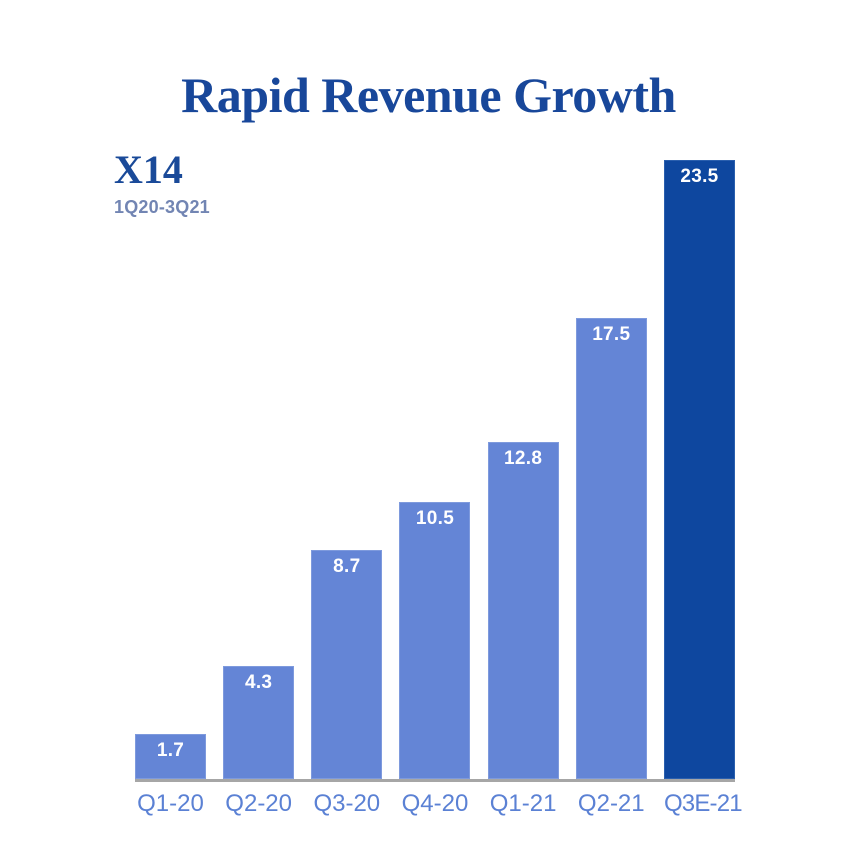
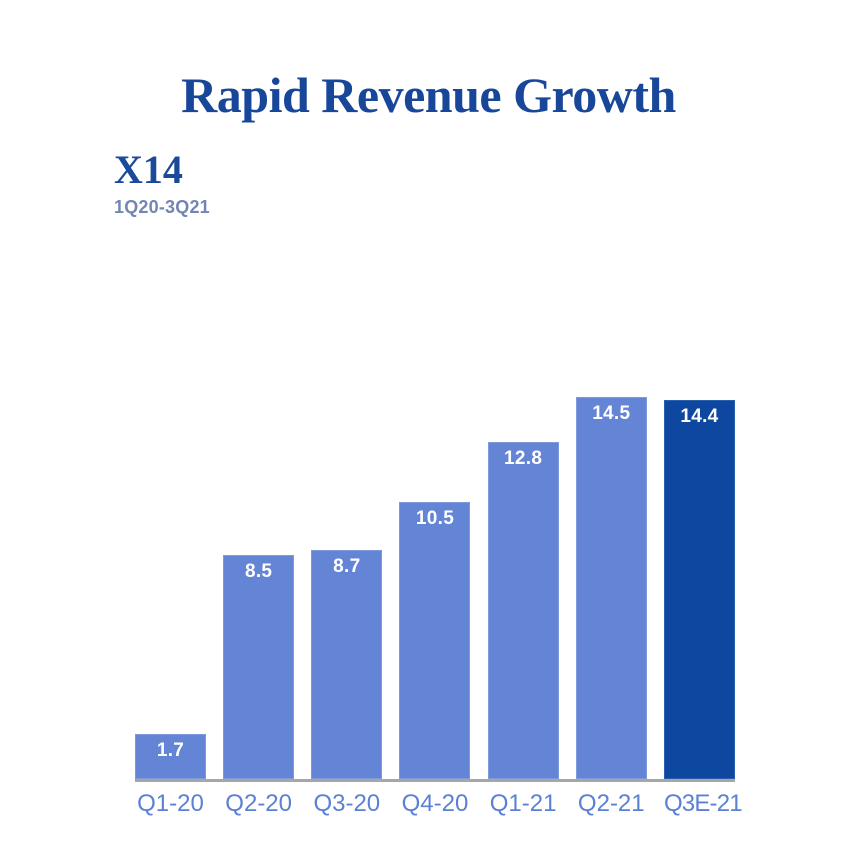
Q2-20: 4.3 -> 8.5
Q2-21: 17.5 -> 14.5
Q3E-21: 23.5 -> 14.4
